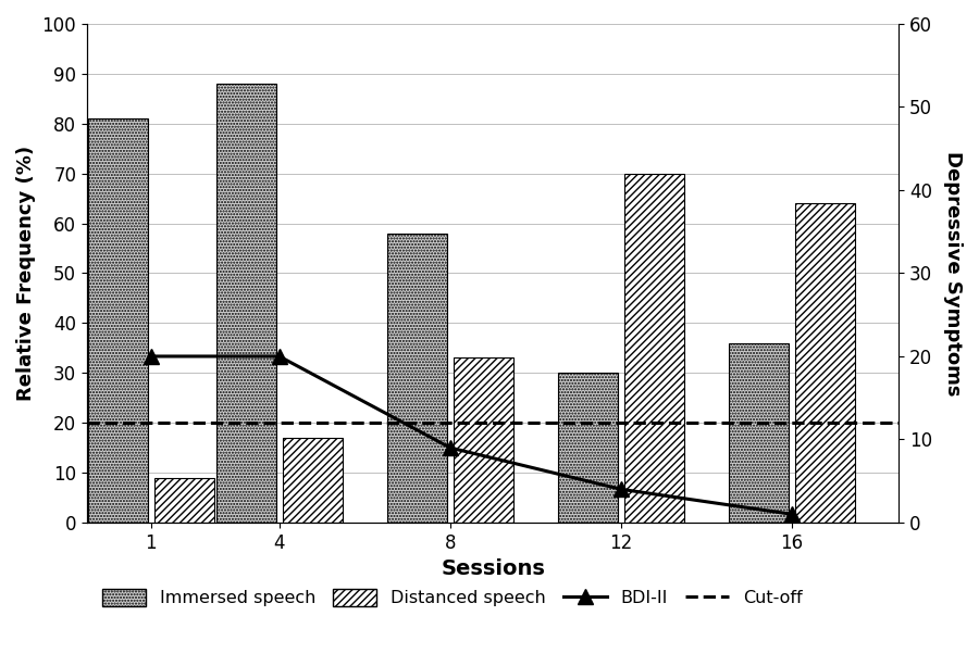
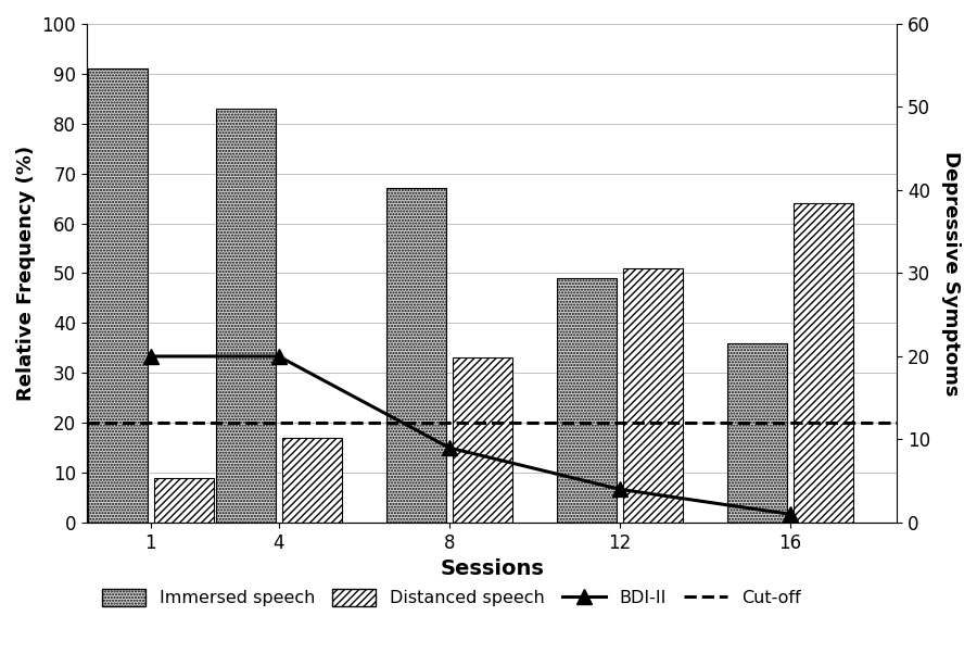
Immersed speech/1: 81 -> 91
Immersed speech/4: 88 -> 83
Immersed speech/8: 58 -> 67
Immersed speech/12: 30 -> 49
Distanced speech/12: 70 -> 51
